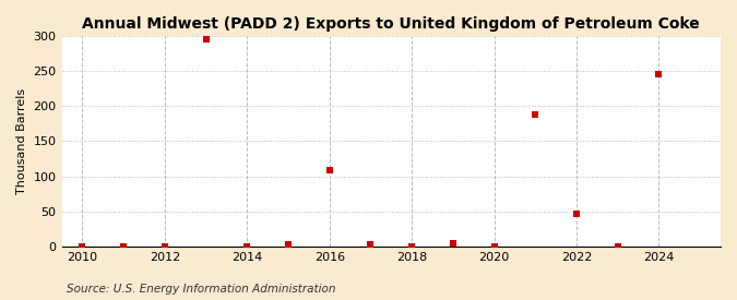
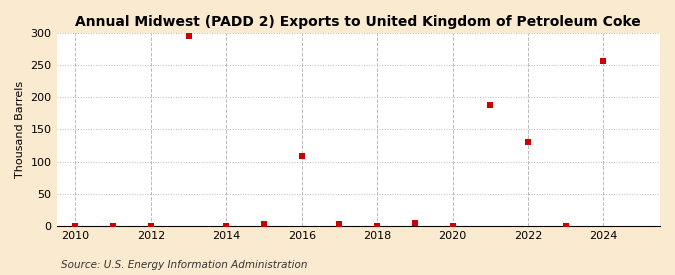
2022: 46 -> 130
2024: 246 -> 257
